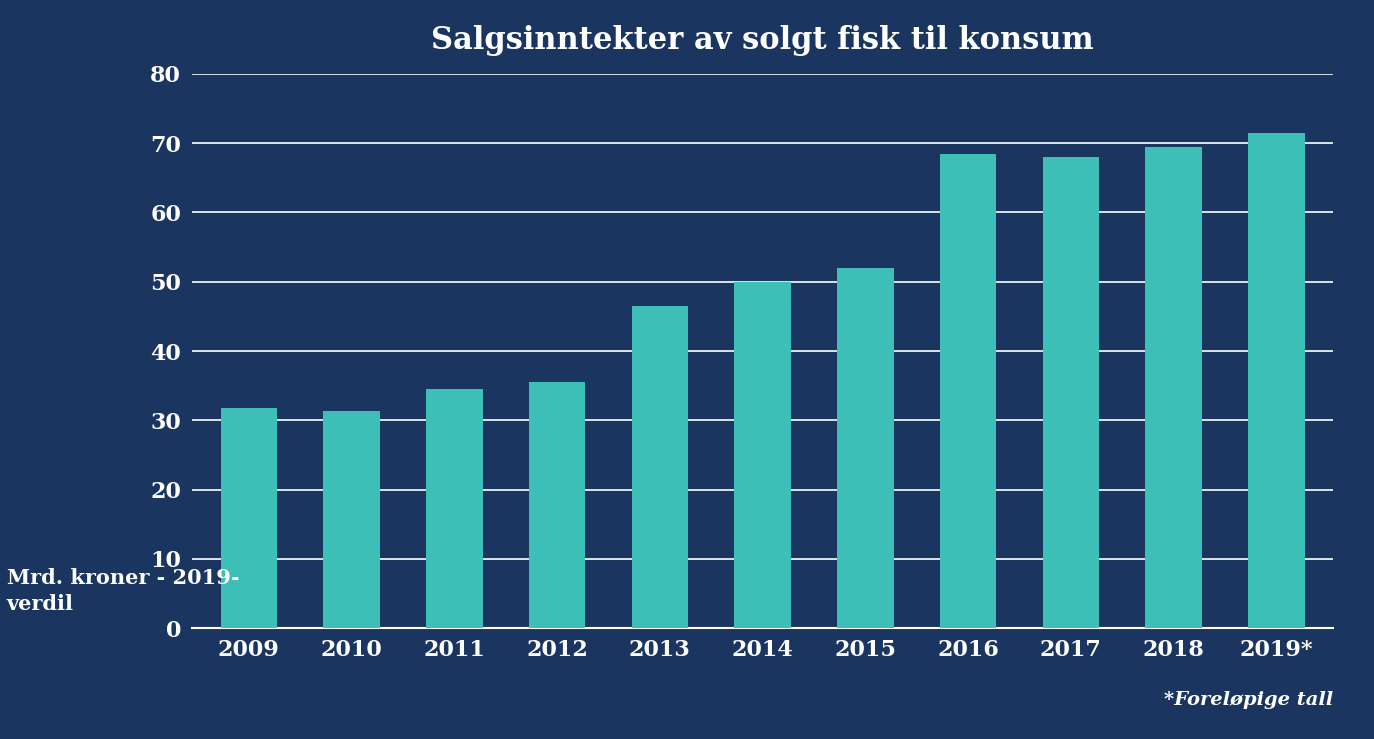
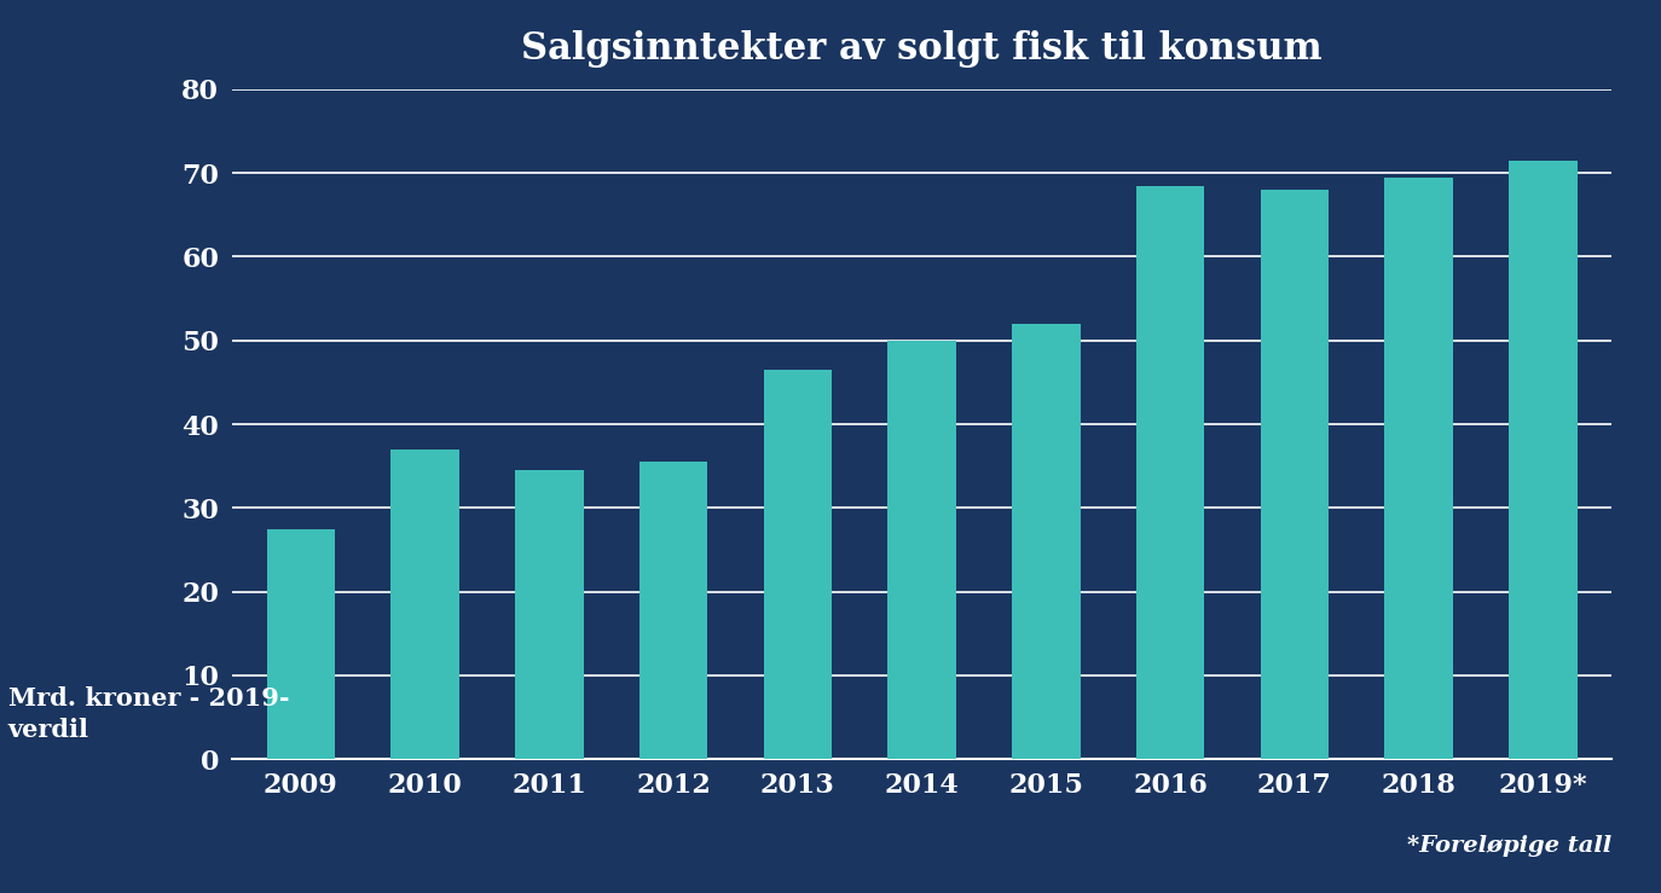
2009: 31.8 -> 27.5
2010: 31.4 -> 37.0
